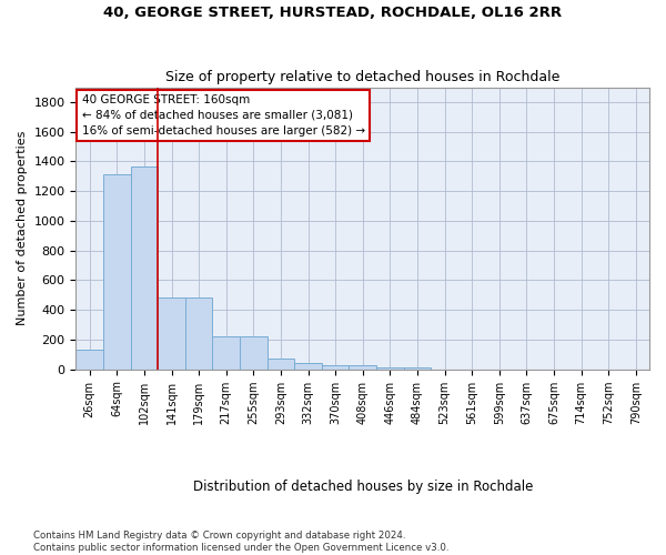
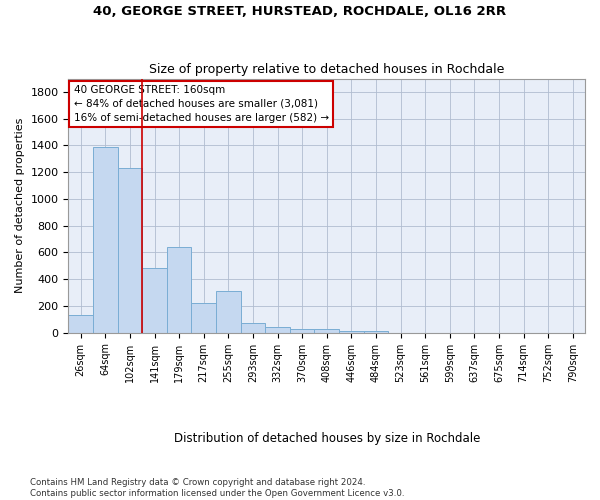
64sqm: 1310 -> 1390
102sqm: 1360 -> 1230
179sqm: 480 -> 640
255sqm: 220 -> 310
